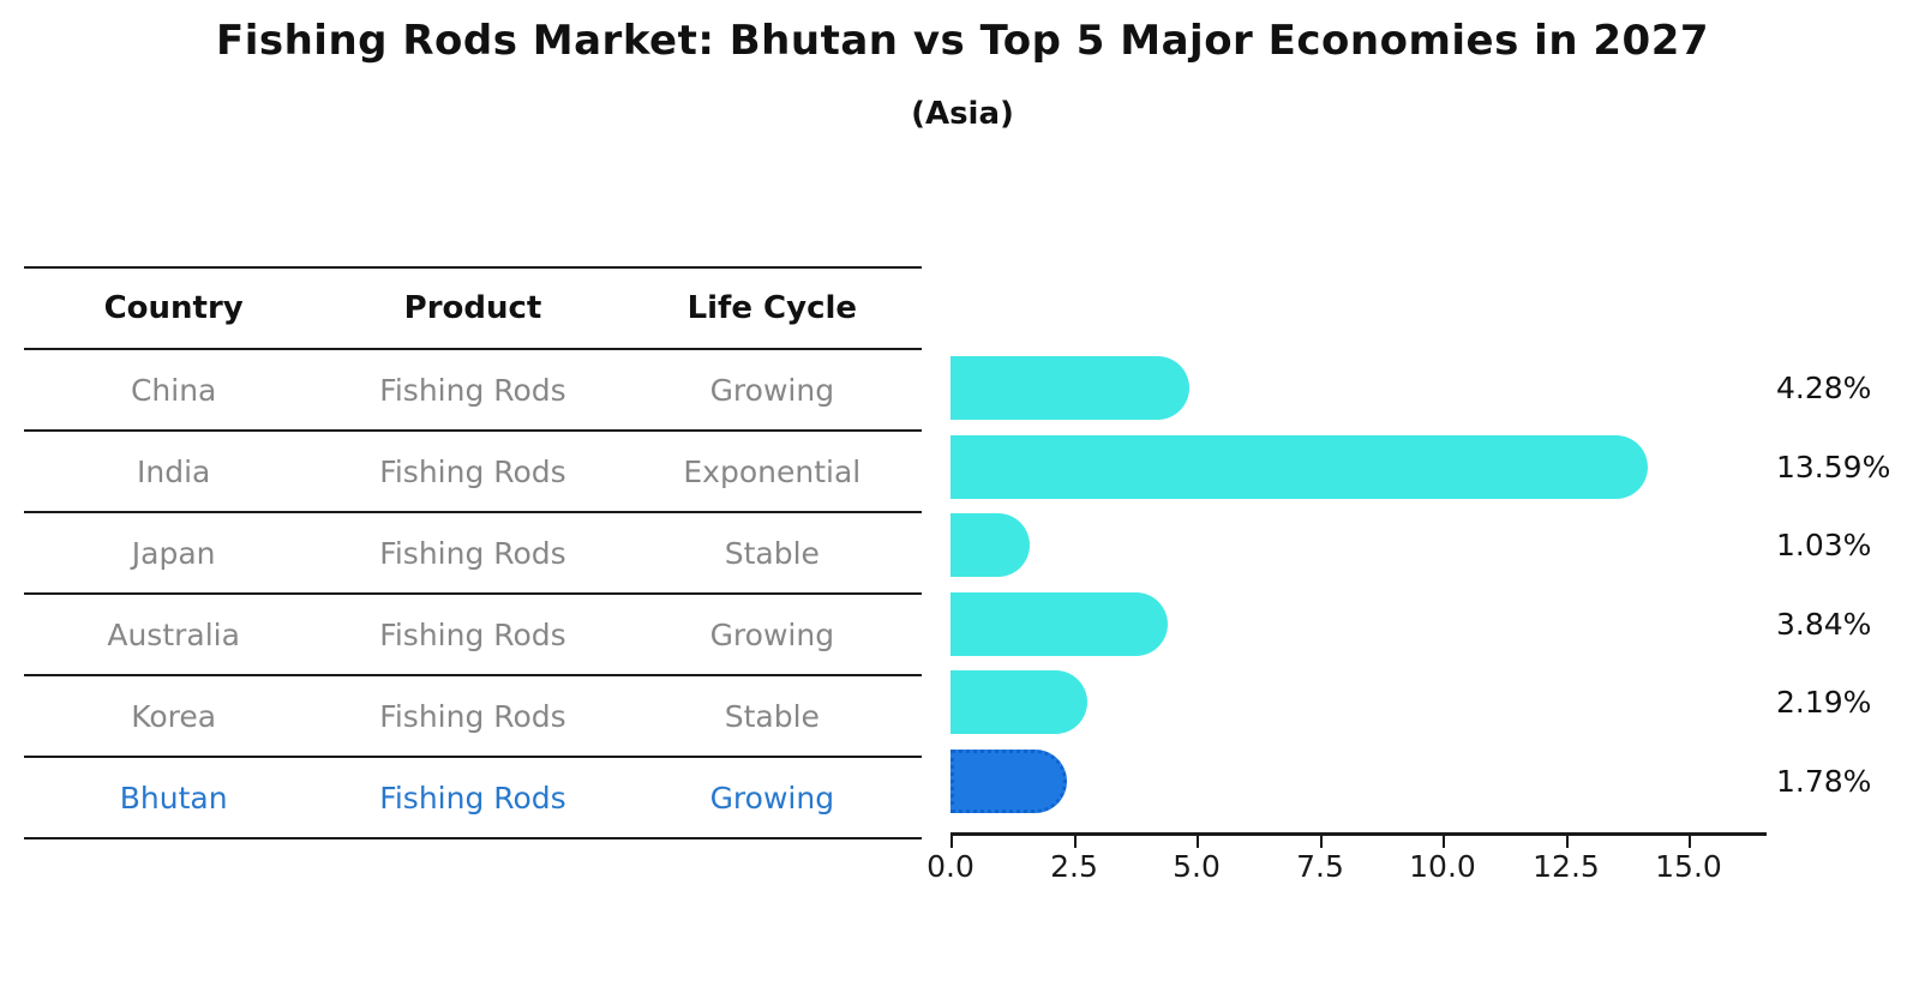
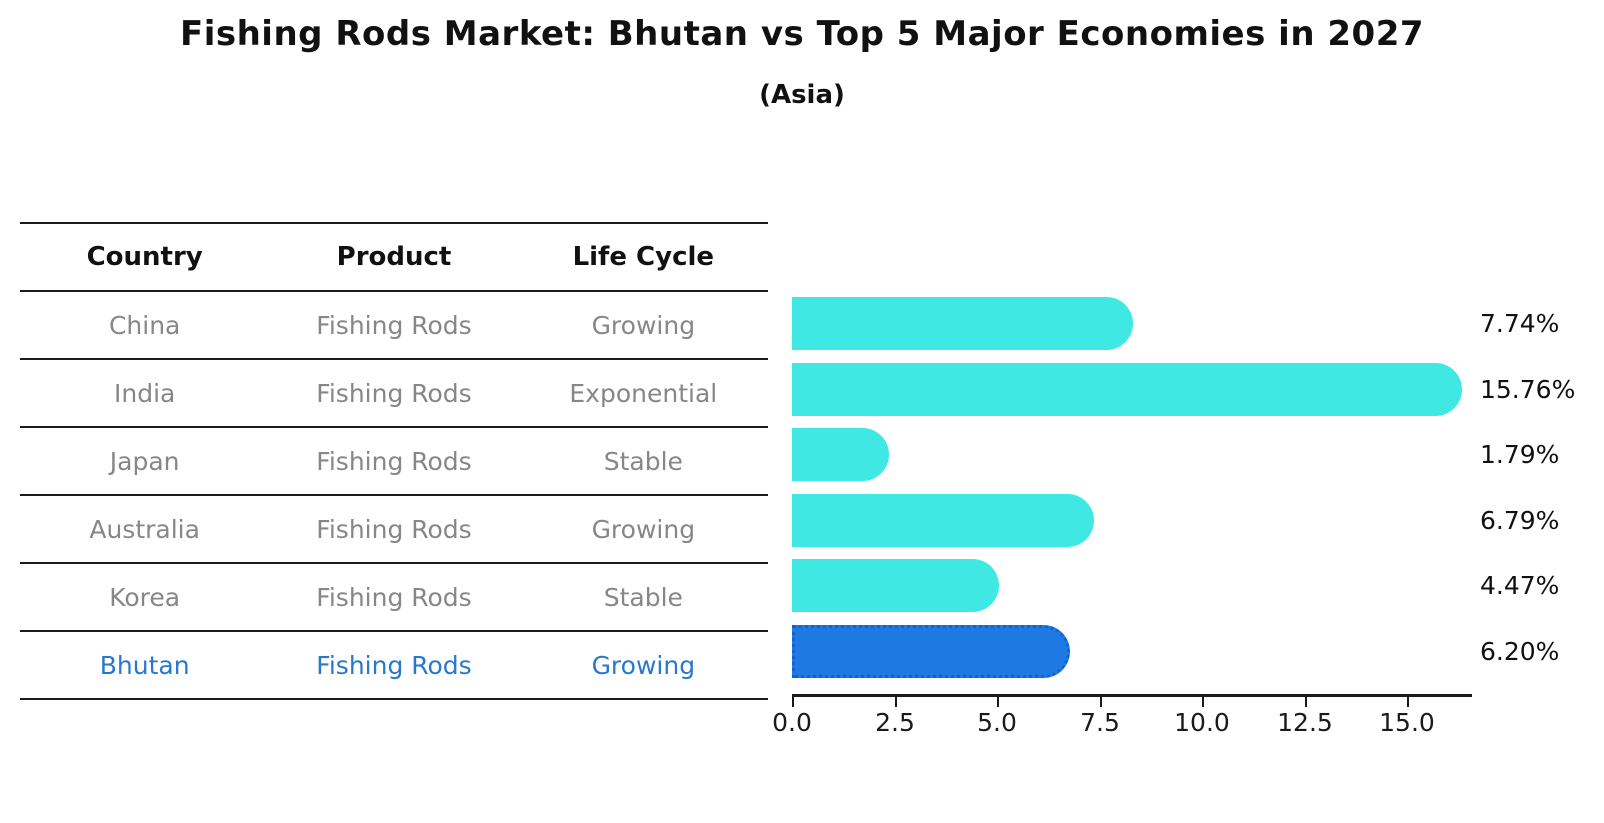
China: 4.28% -> 7.74%
India: 13.59% -> 15.76%
Japan: 1.03% -> 1.79%
Australia: 3.84% -> 6.79%
Korea: 2.19% -> 4.47%
Bhutan: 1.78% -> 6.20%
